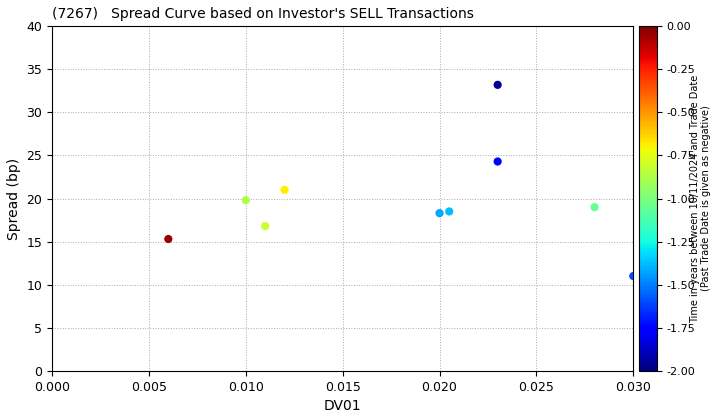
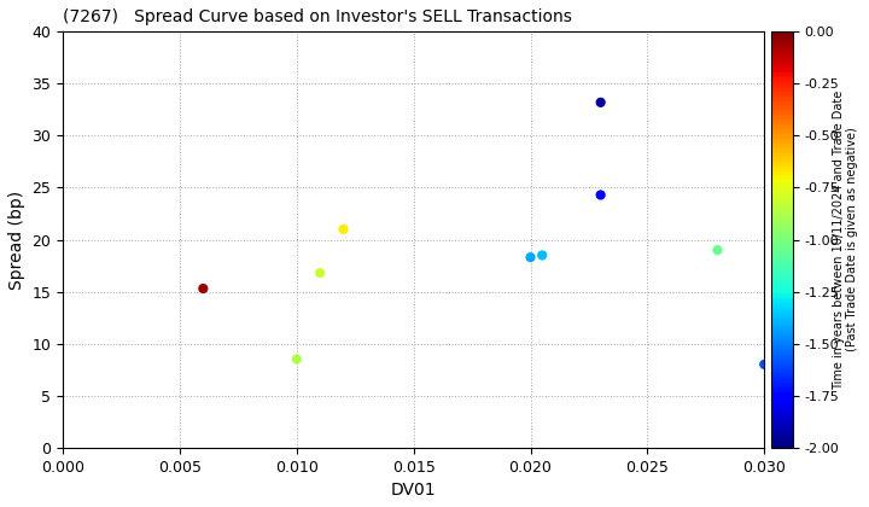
0.010: 19.8 -> 8.5
0.030: 11.0 -> 8.0
